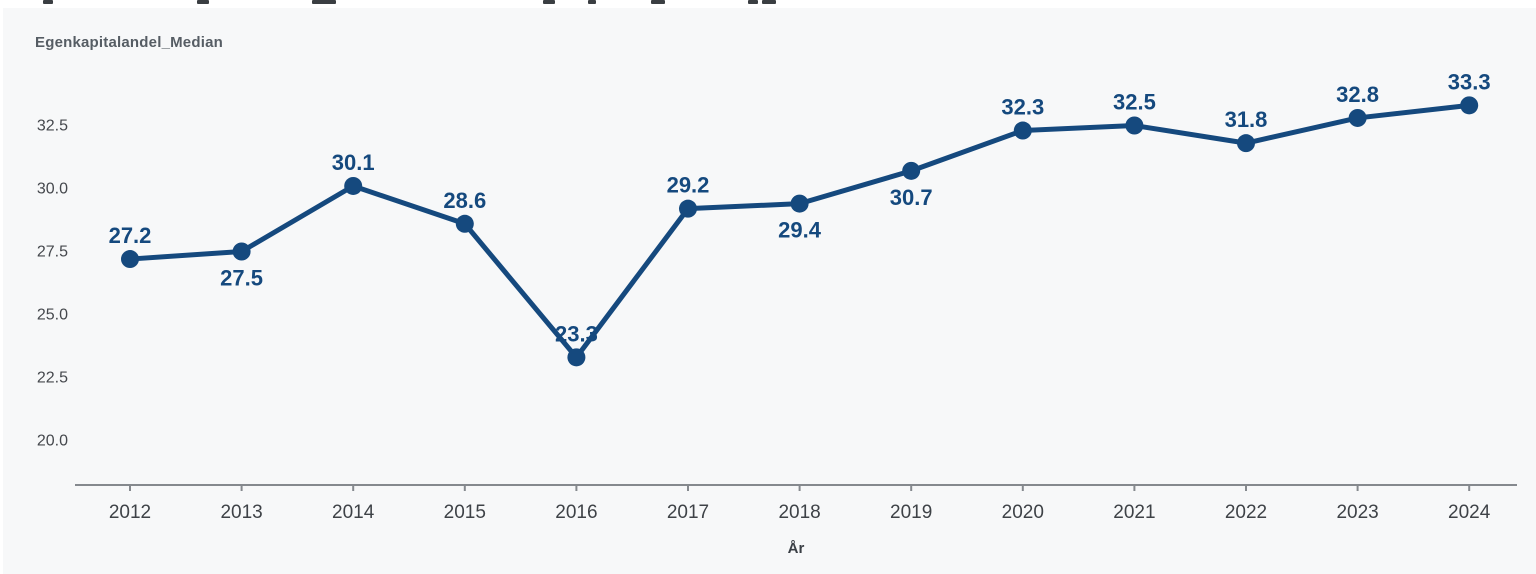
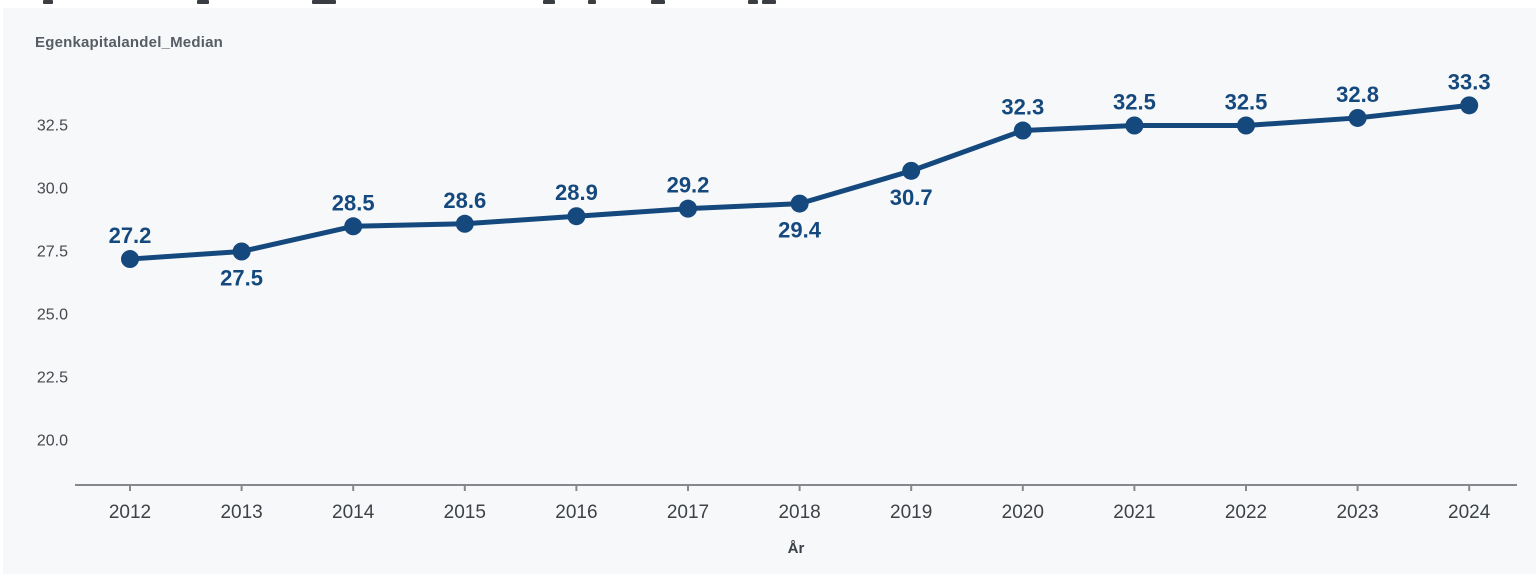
2014: 30.1 -> 28.5
2016: 23.3 -> 28.9
2022: 31.8 -> 32.5
